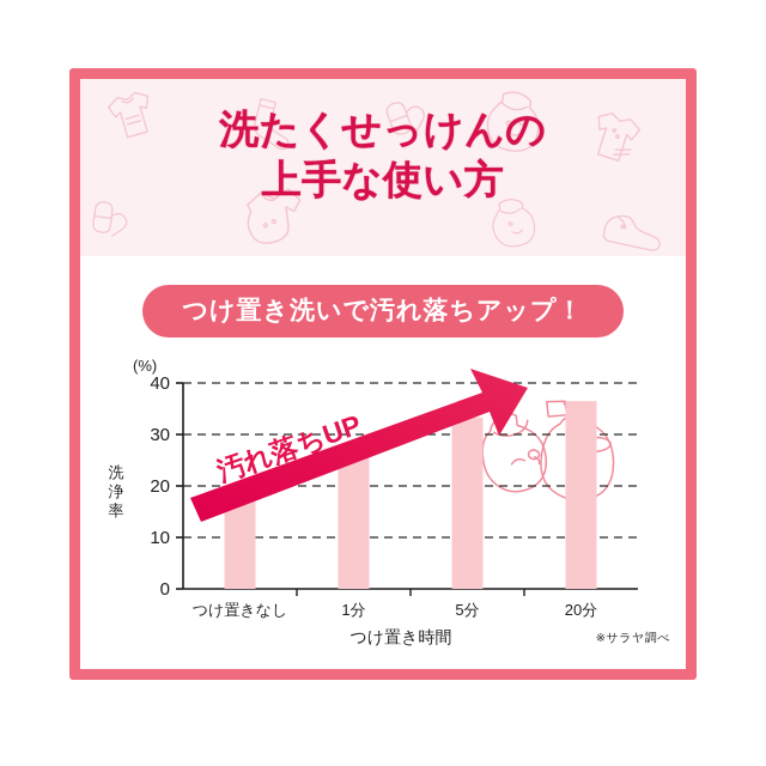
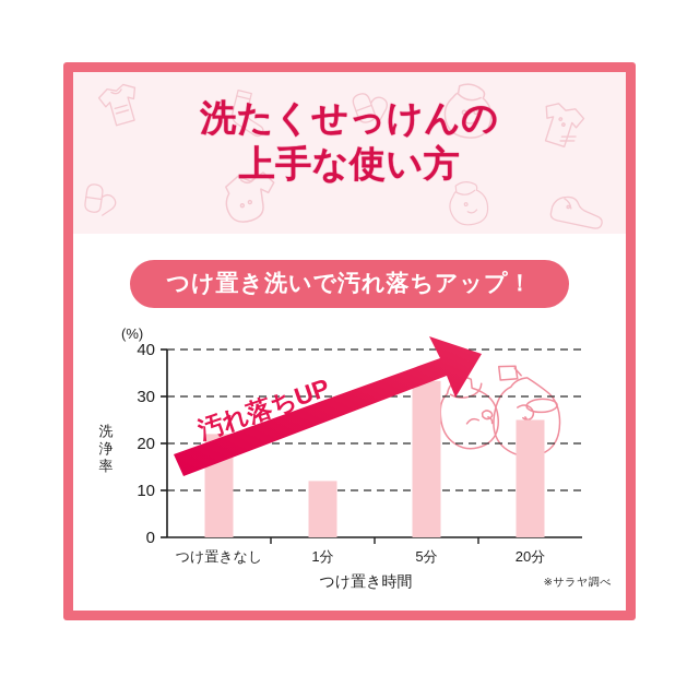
つけ置きなし: 18 -> 22
1分: 26 -> 12
20分: 36 -> 25
